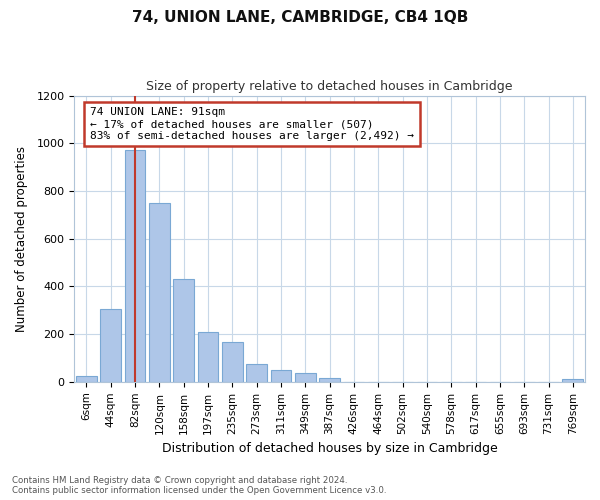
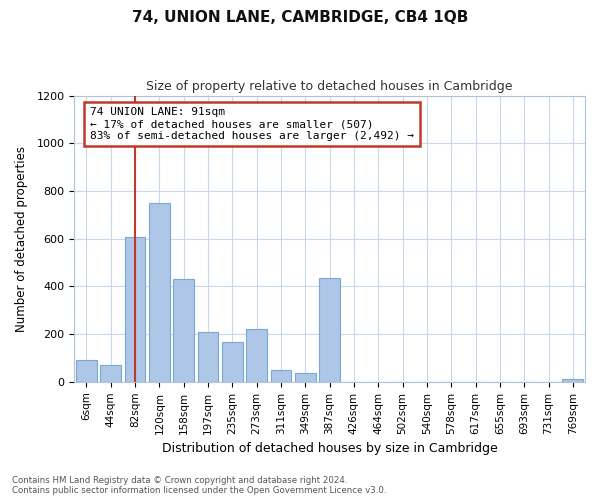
6sqm: 25 -> 90
44sqm: 305 -> 70
82sqm: 970 -> 605
273sqm: 75 -> 220
387sqm: 15 -> 435
